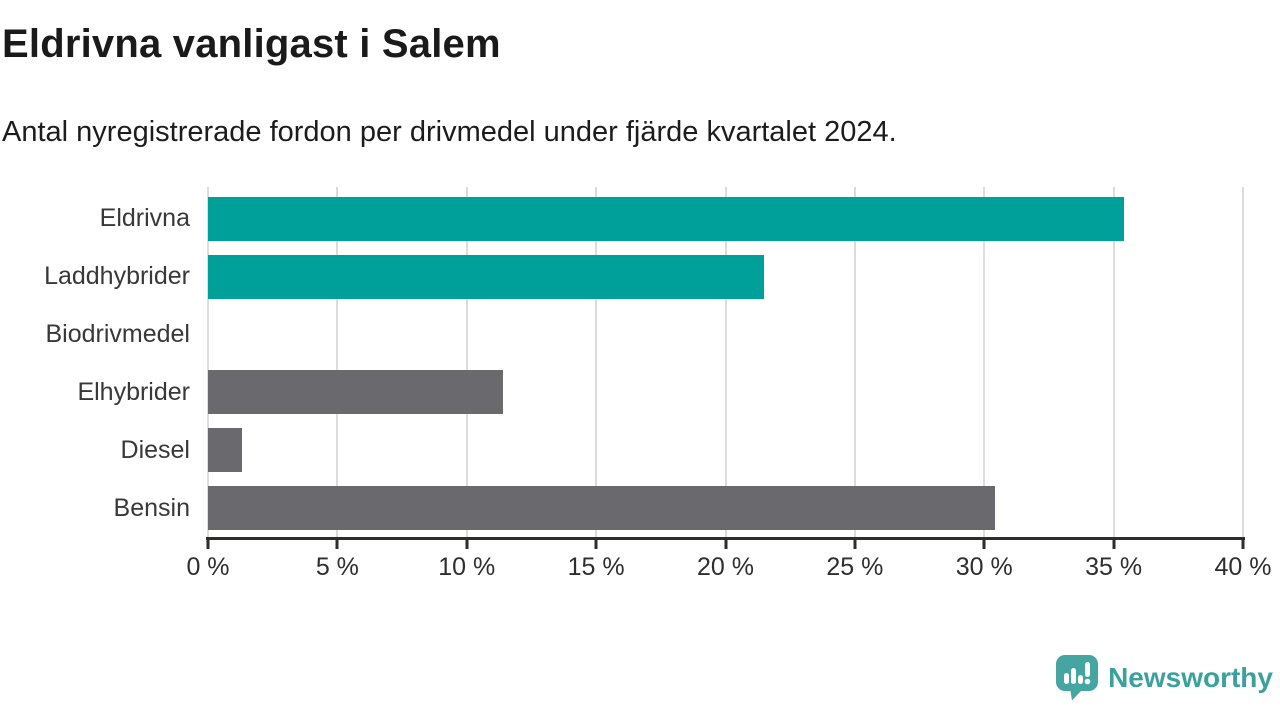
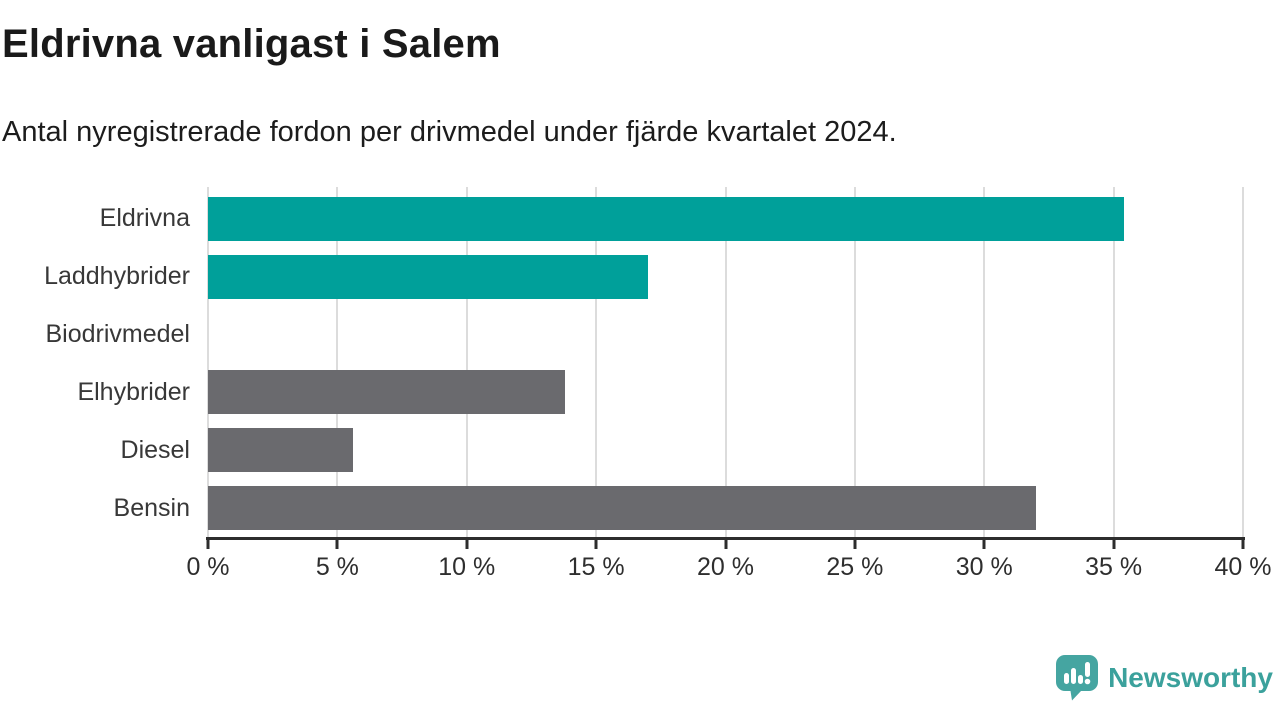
Laddhybrider: 21.5% -> 17.0%
Elhybrider: 11.4% -> 13.8%
Diesel: 1.3% -> 5.6%
Bensin: 30.4% -> 32.0%
